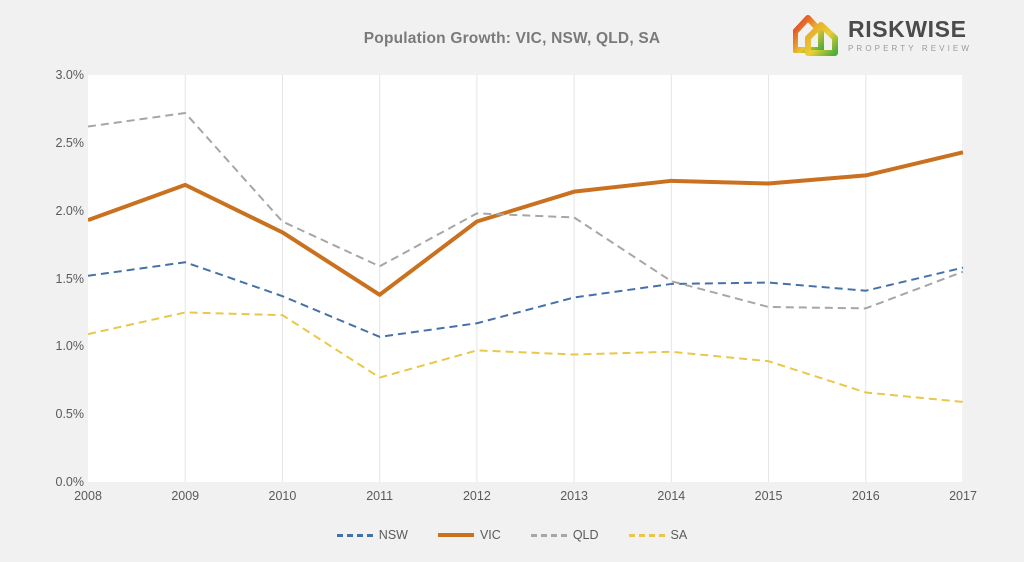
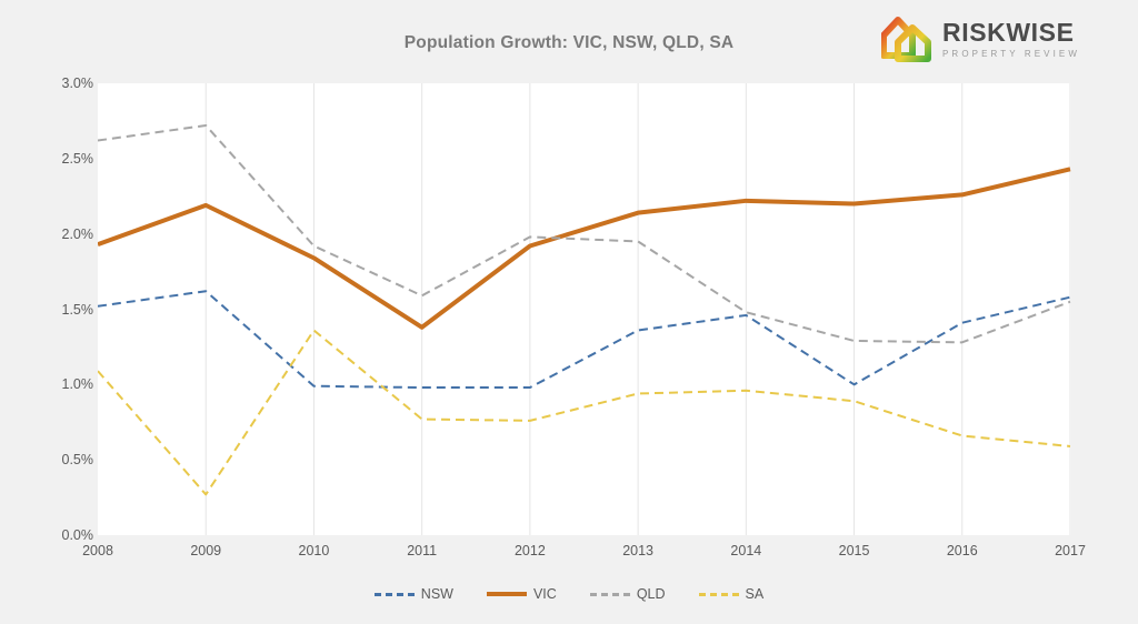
SA/2009: 1.25% -> 0.27%
NSW/2010: 1.37% -> 0.99%
SA/2010: 1.23% -> 1.36%
NSW/2011: 1.07% -> 0.98%
NSW/2012: 1.17% -> 0.98%
SA/2012: 0.97% -> 0.76%
NSW/2015: 1.47% -> 1.00%
